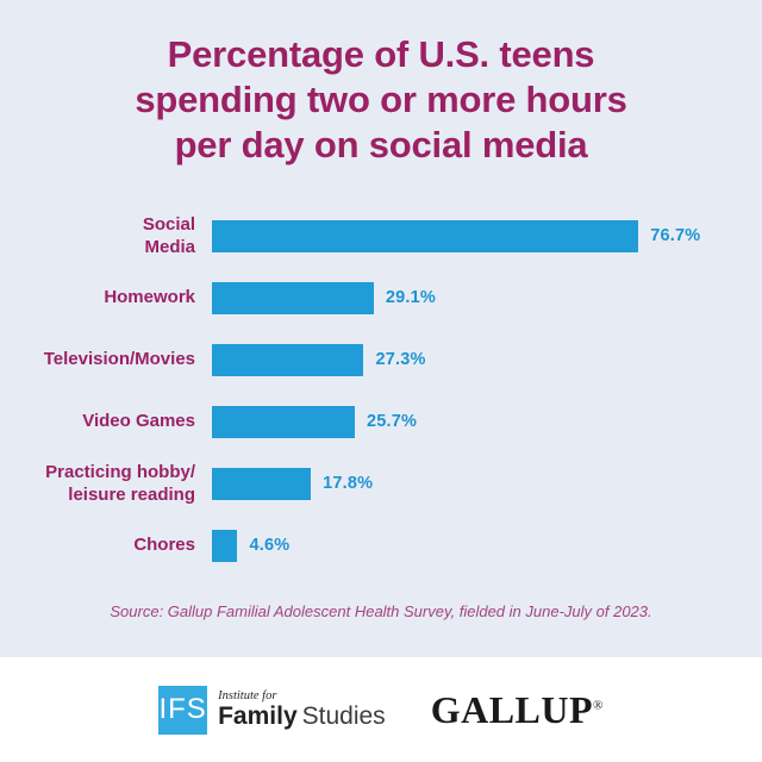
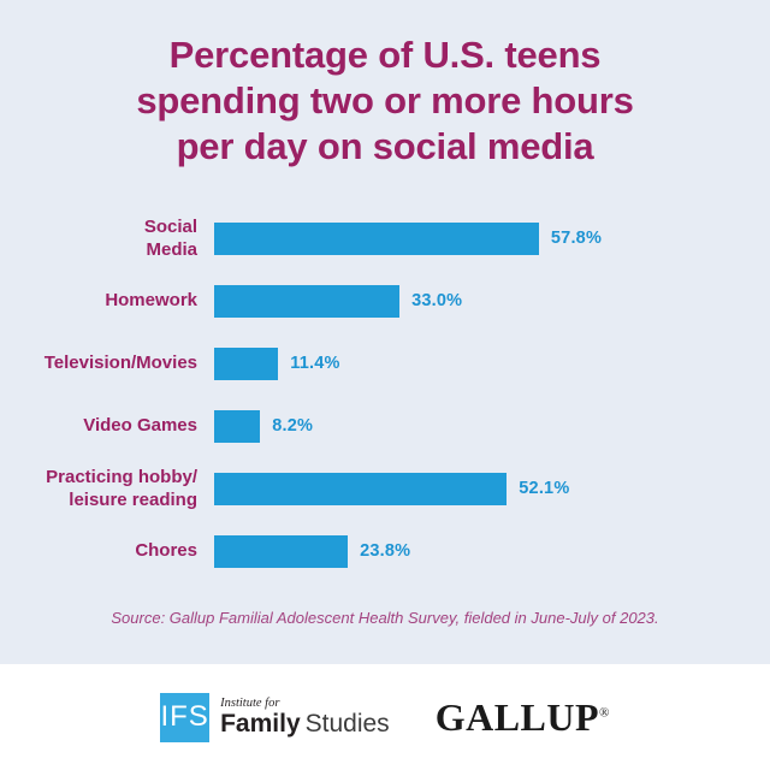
Social Media: 76.7% -> 57.8%
Homework: 29.1% -> 33.0%
Television/Movies: 27.3% -> 11.4%
Video Games: 25.7% -> 8.2%
Practicing hobby/leisure reading: 17.8% -> 52.1%
Chores: 4.6% -> 23.8%
